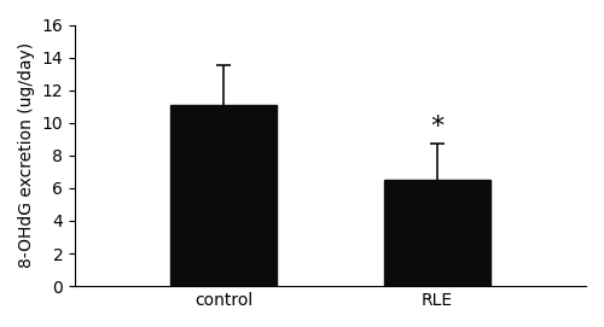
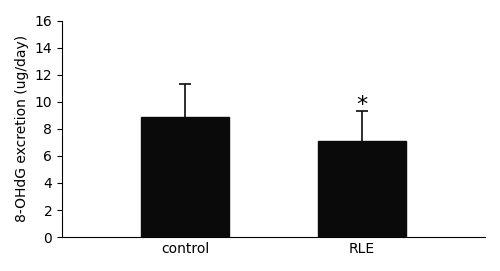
control: 11.1 -> 8.9
RLE: 6.5 -> 7.1
